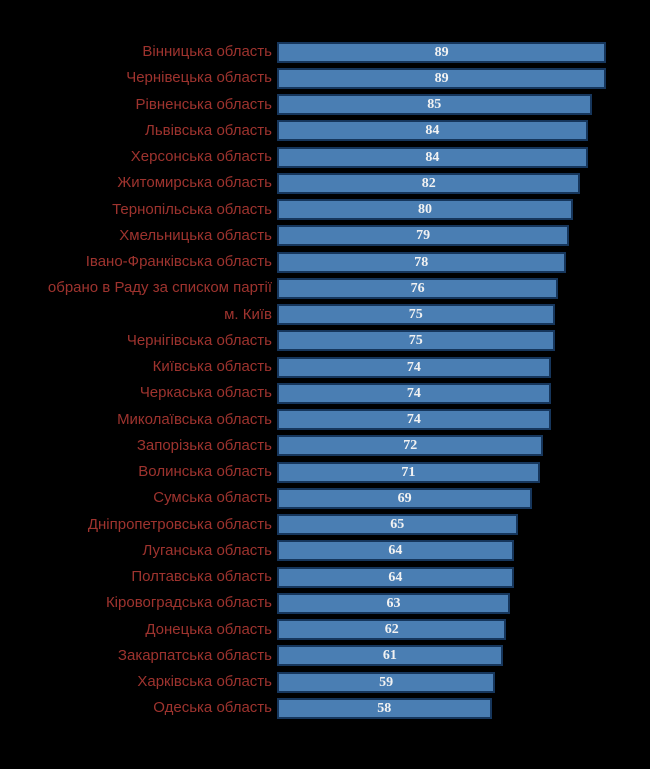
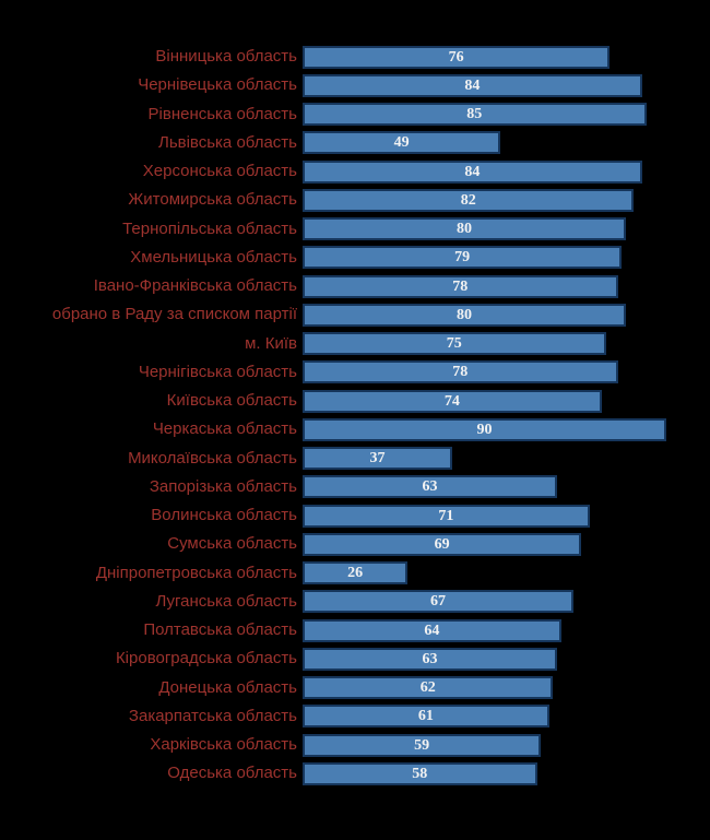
Вінницька область: 89 -> 76
Чернівецька область: 89 -> 84
Львівська область: 84 -> 49
обрано в Раду за списком партії: 76 -> 80
Чернігівська область: 75 -> 78
Черкаська область: 74 -> 90
Миколаївська область: 74 -> 37
Запорізька область: 72 -> 63
Дніпропетровська область: 65 -> 26
Луганська область: 64 -> 67
